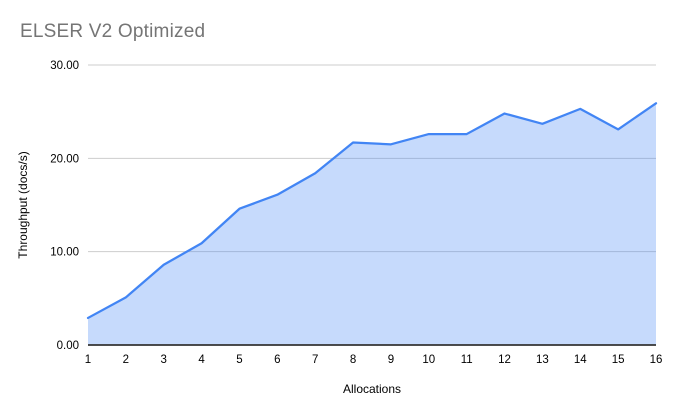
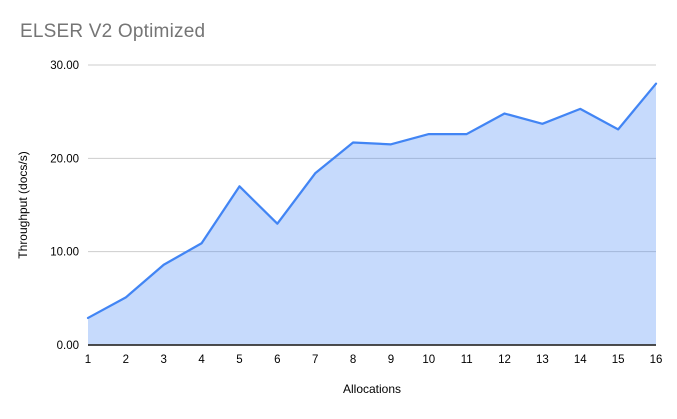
5: 15 -> 17
6: 16 -> 13
16: 26 -> 28
